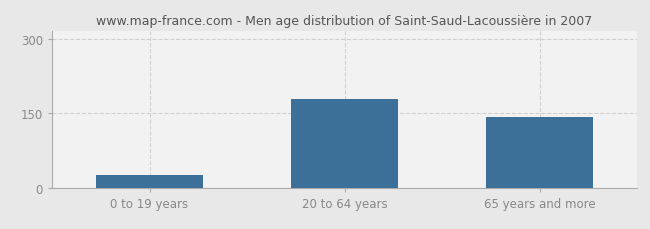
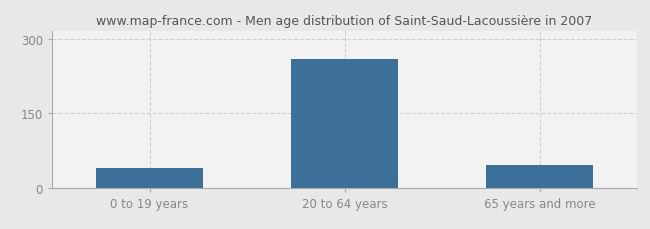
0 to 19 years: 25 -> 40
20 to 64 years: 178 -> 260
65 years and more: 143 -> 45
